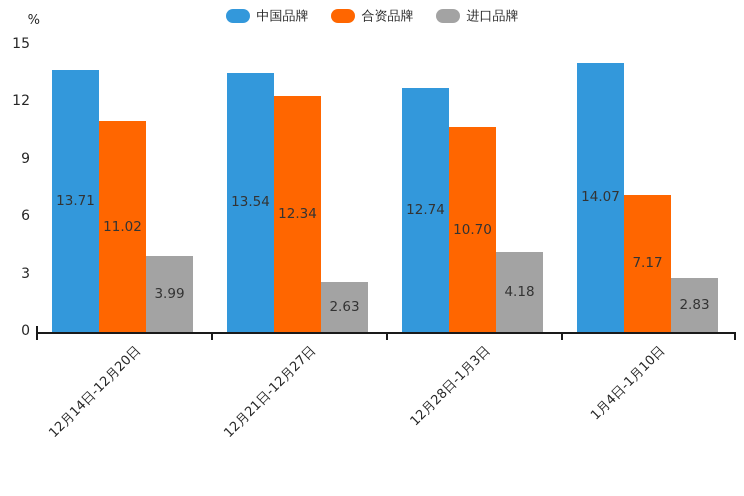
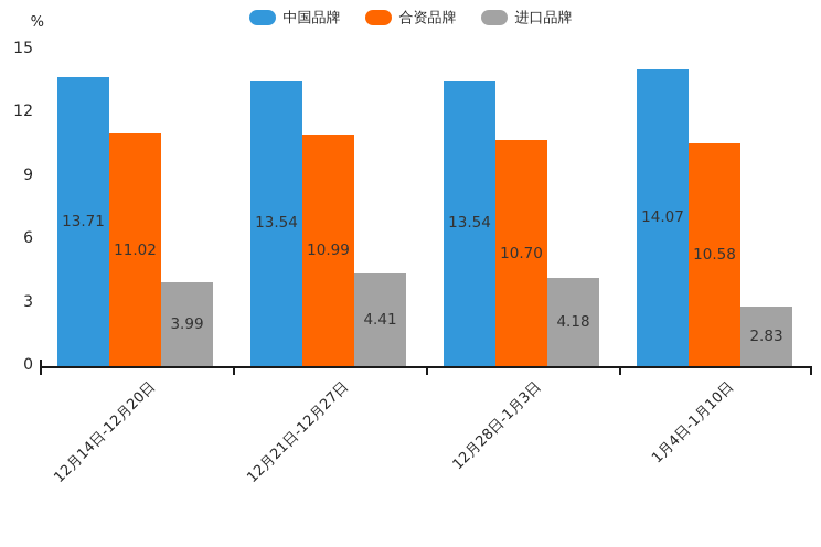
合资品牌/12月21日-12月27日: 12.34 -> 10.99
进口品牌/12月21日-12月27日: 2.63 -> 4.41
中国品牌/12月28日-1月3日: 12.74 -> 13.54
合资品牌/1月4日-1月10日: 7.17 -> 10.58
